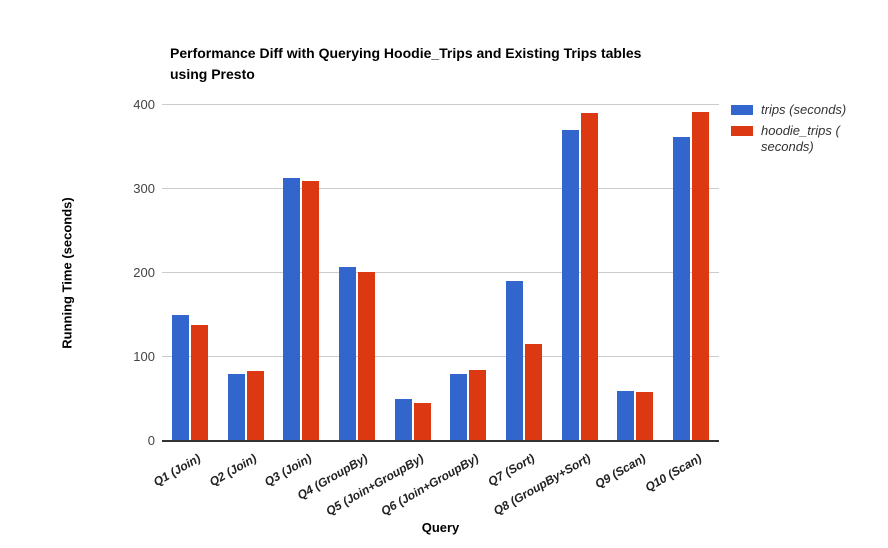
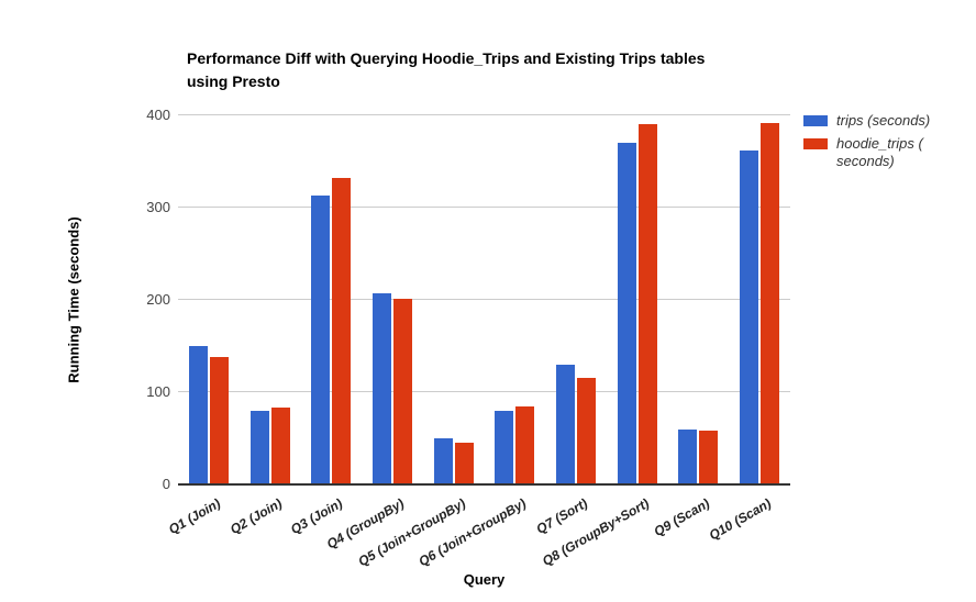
hoodie_trips ( seconds)/Q3 (Join): 310 -> 330
trips (seconds)/Q7 (Sort): 190 -> 130
